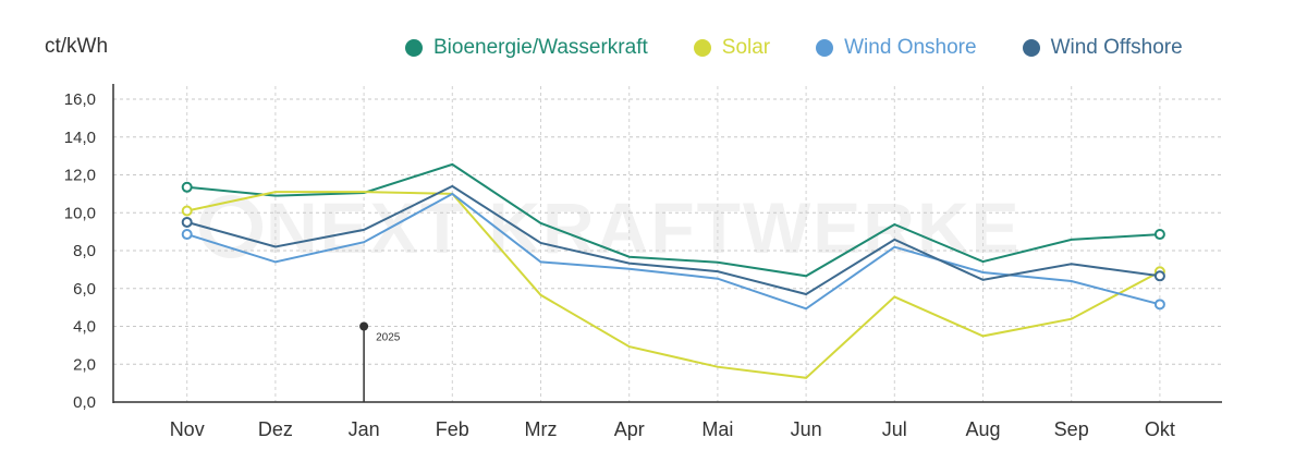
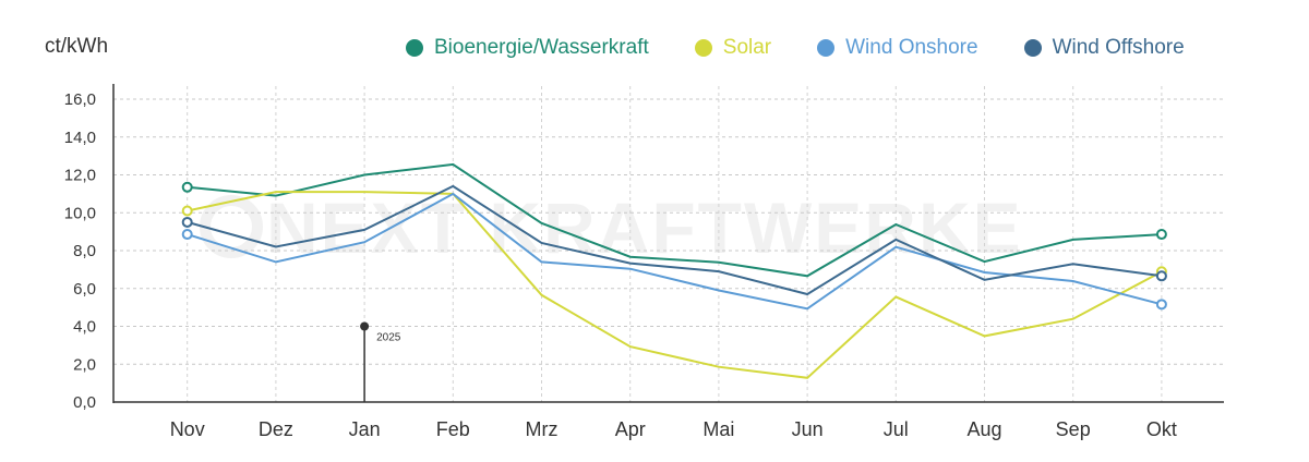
Bioenergie/Wasserkraft/Jan: 11,1 -> 12,0
Wind Onshore/Mai: 6,5 -> 5,9
